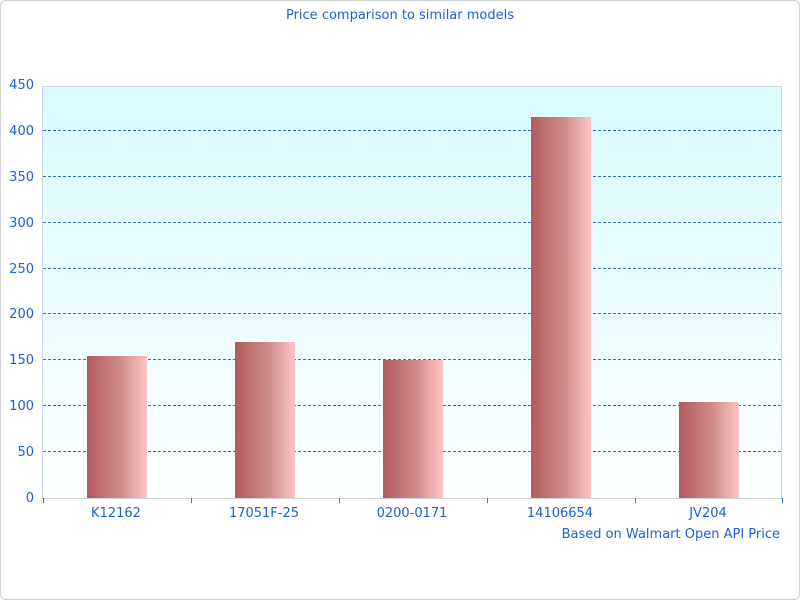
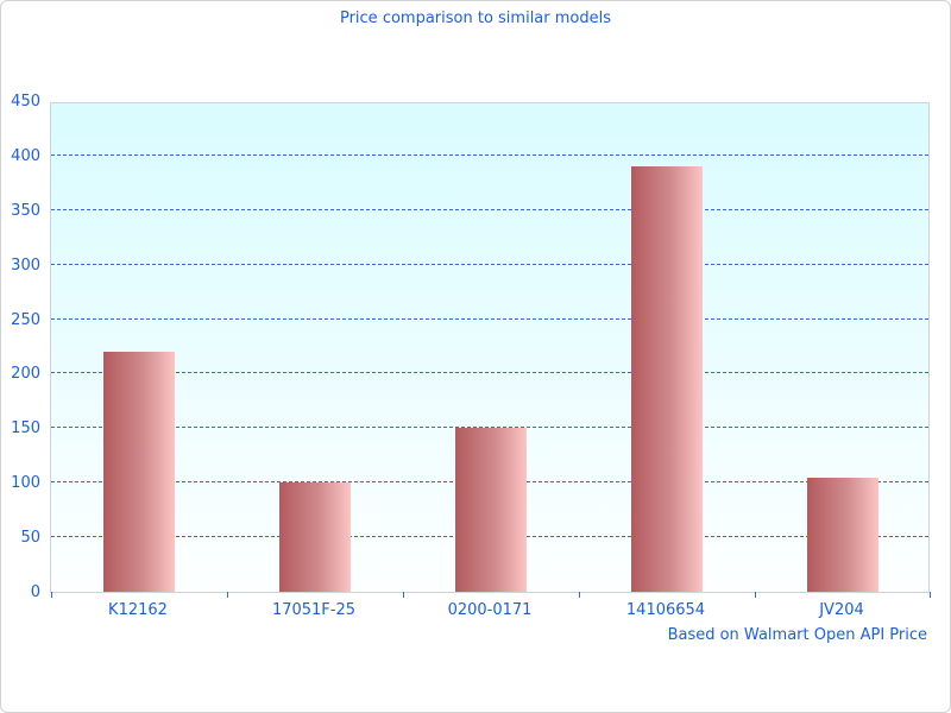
K12162: 160 -> 220
17051F-25: 170 -> 100
14106654: 420 -> 390
